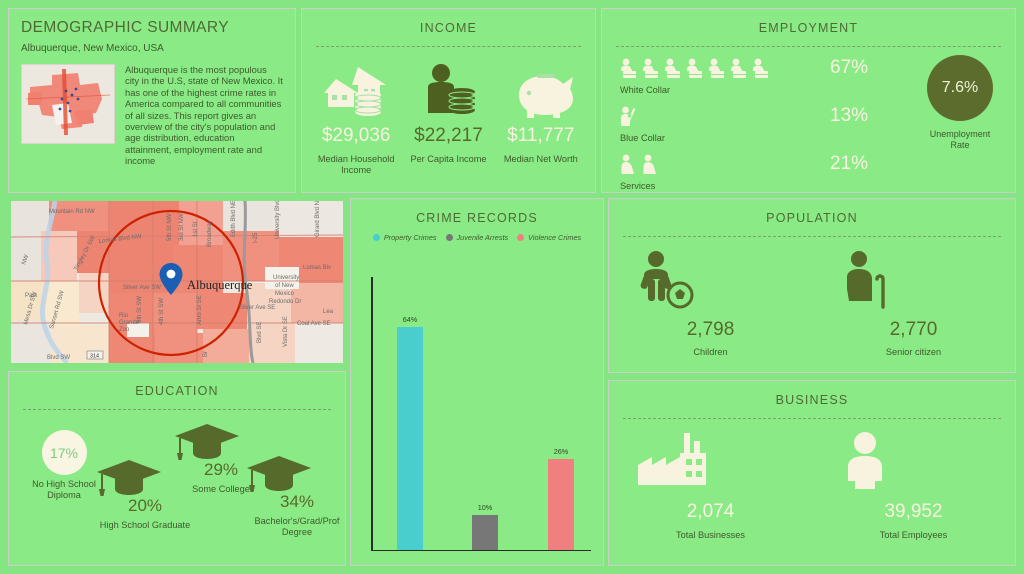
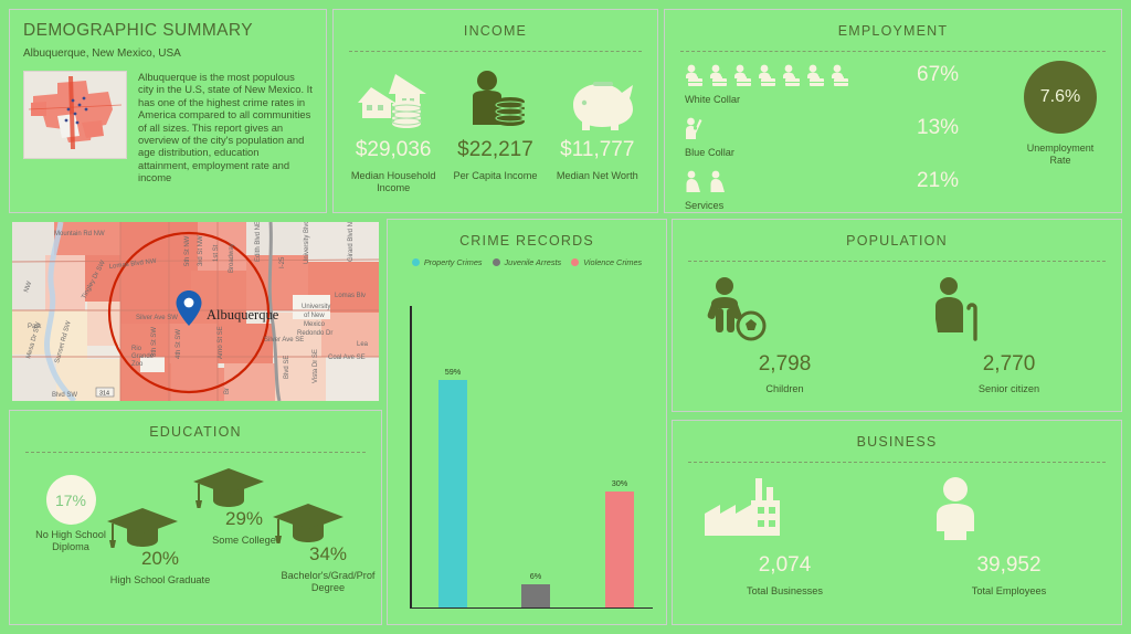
Property Crimes: 64% -> 59%
Juvenile Arrests: 10% -> 6%
Violence Crimes: 26% -> 30%
